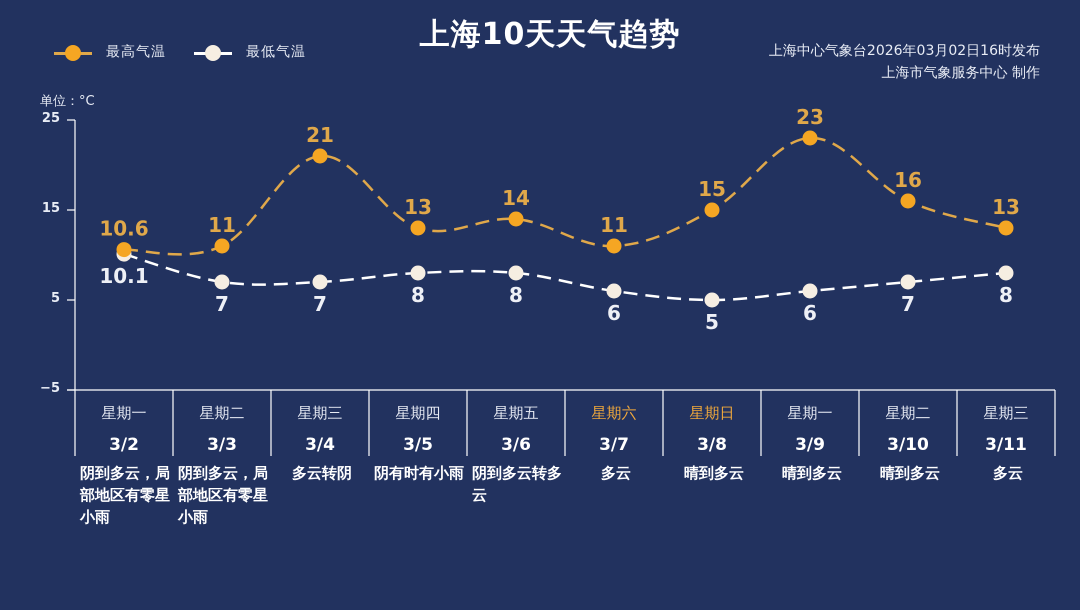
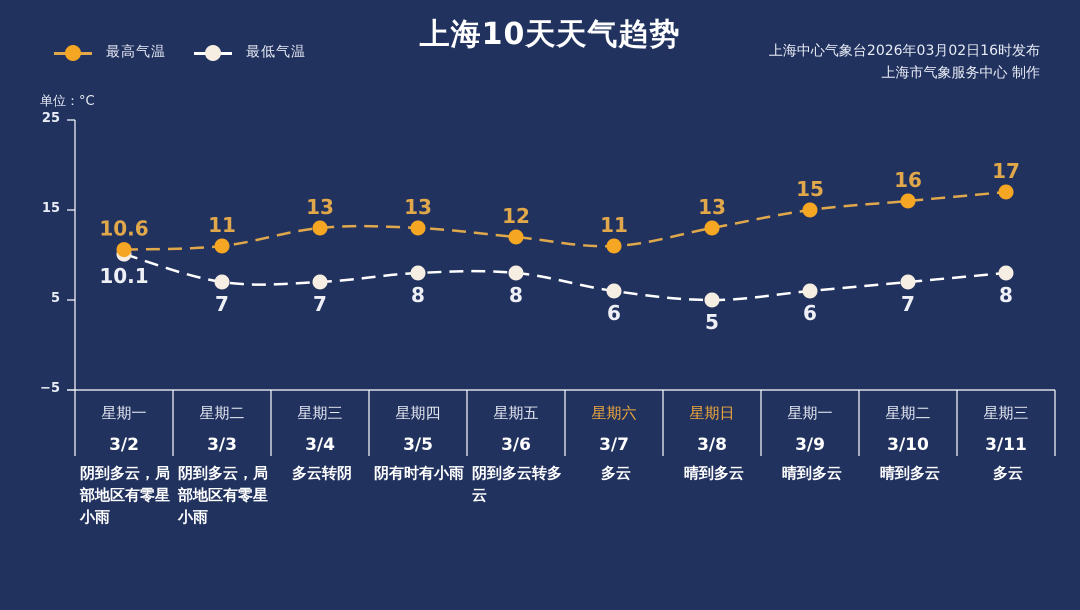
最高气温/3/4: 21 -> 13
最高气温/3/6: 14 -> 12
最高气温/3/8: 15 -> 13
最高气温/3/9: 23 -> 15
最高气温/3/11: 13 -> 17
